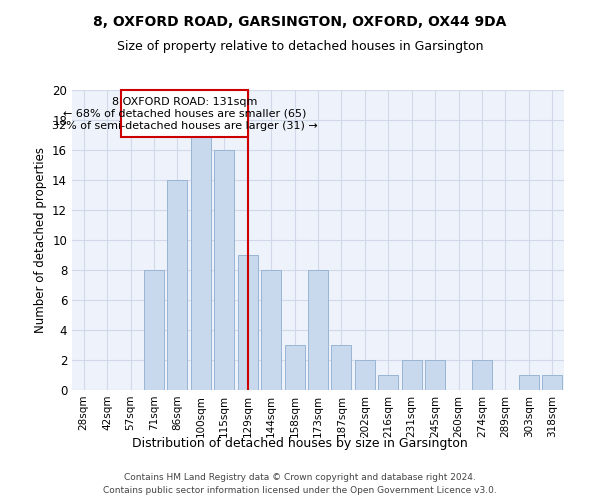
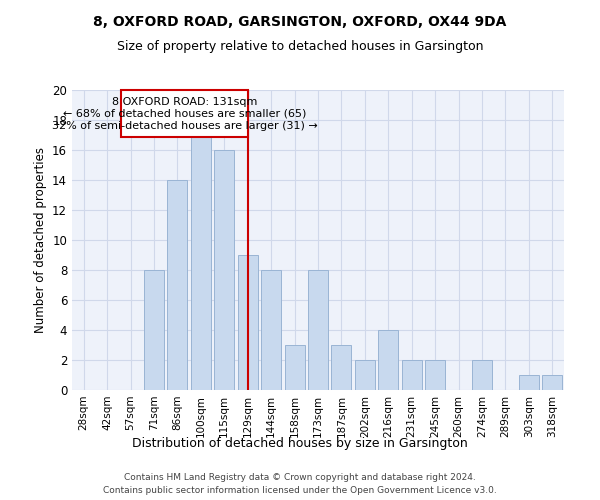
216sqm: 1 -> 4
